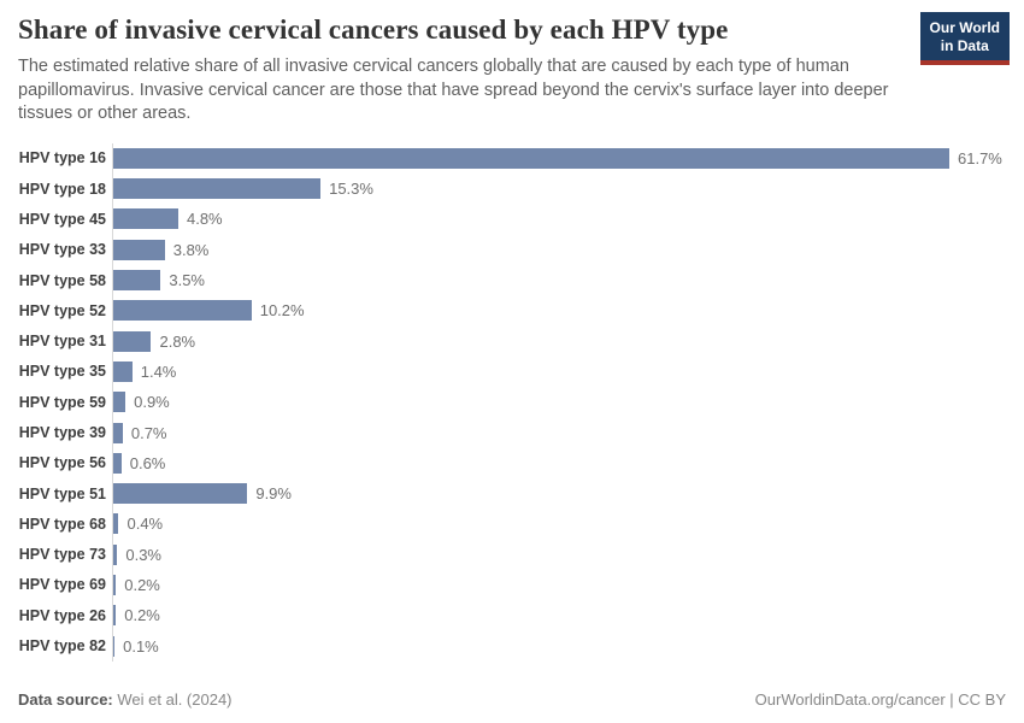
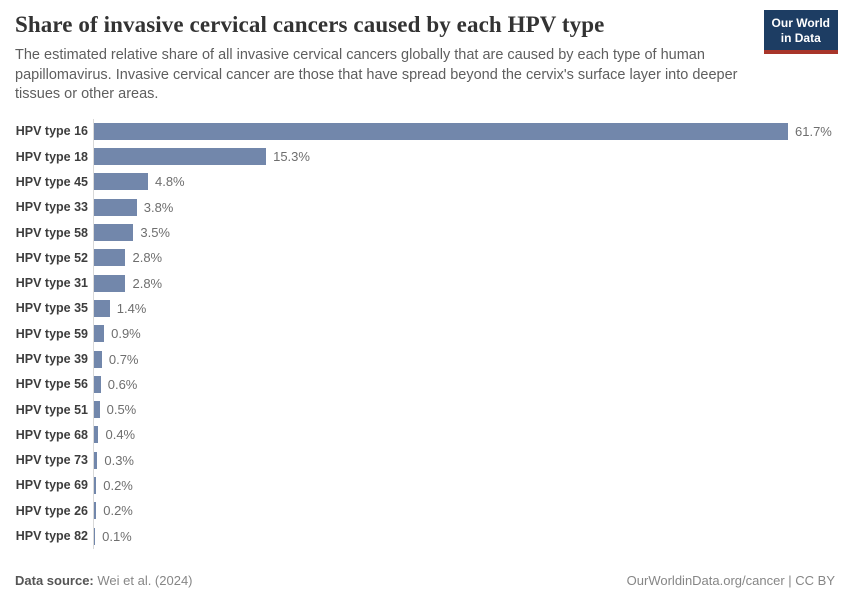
HPV type 52: 10.2% -> 2.8%
HPV type 51: 9.9% -> 0.5%
